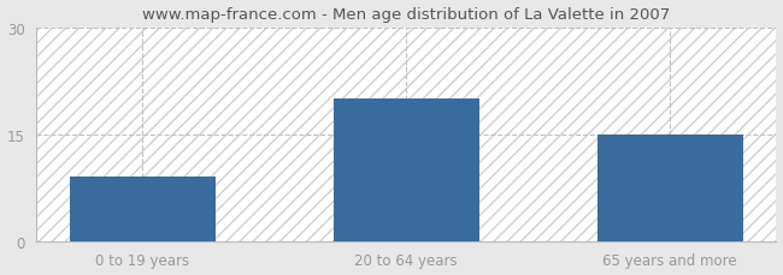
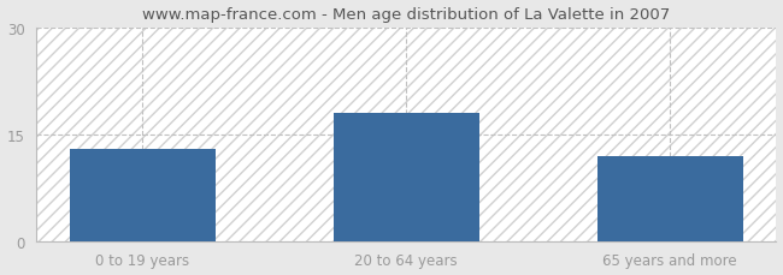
0 to 19 years: 9 -> 13
20 to 64 years: 20 -> 18
65 years and more: 15 -> 12
